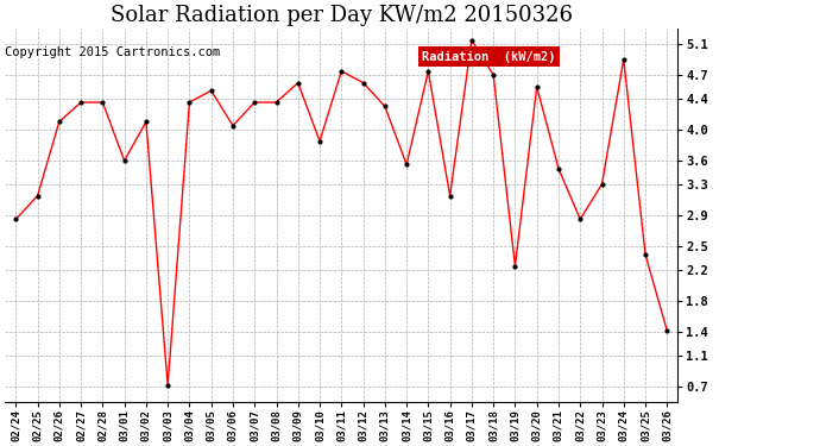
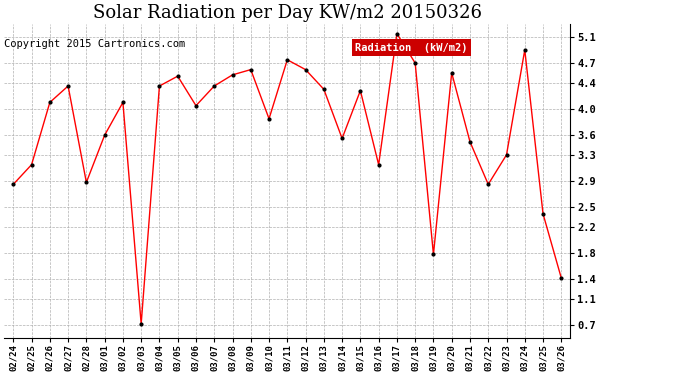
02/28: 4.35 -> 2.88
03/08: 4.35 -> 4.52
03/15: 4.75 -> 4.28
03/19: 2.25 -> 1.78
